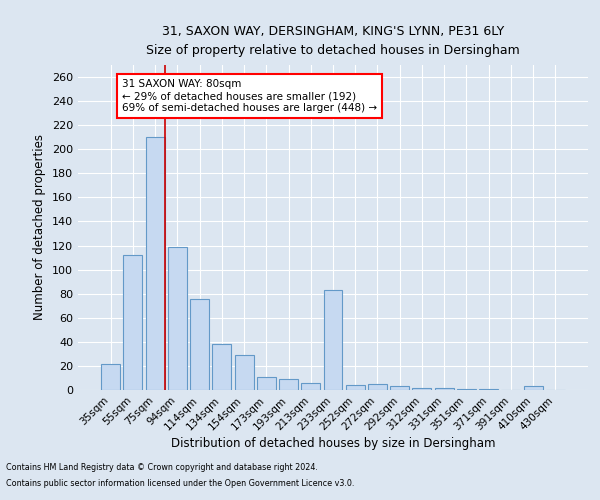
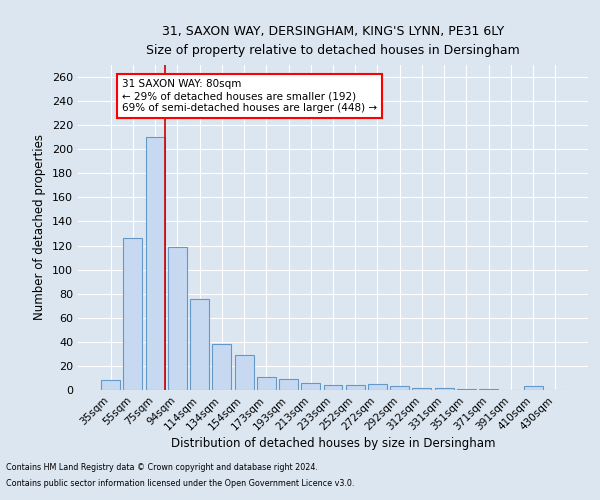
35sqm: 22 -> 8
55sqm: 112 -> 126
233sqm: 83 -> 4
